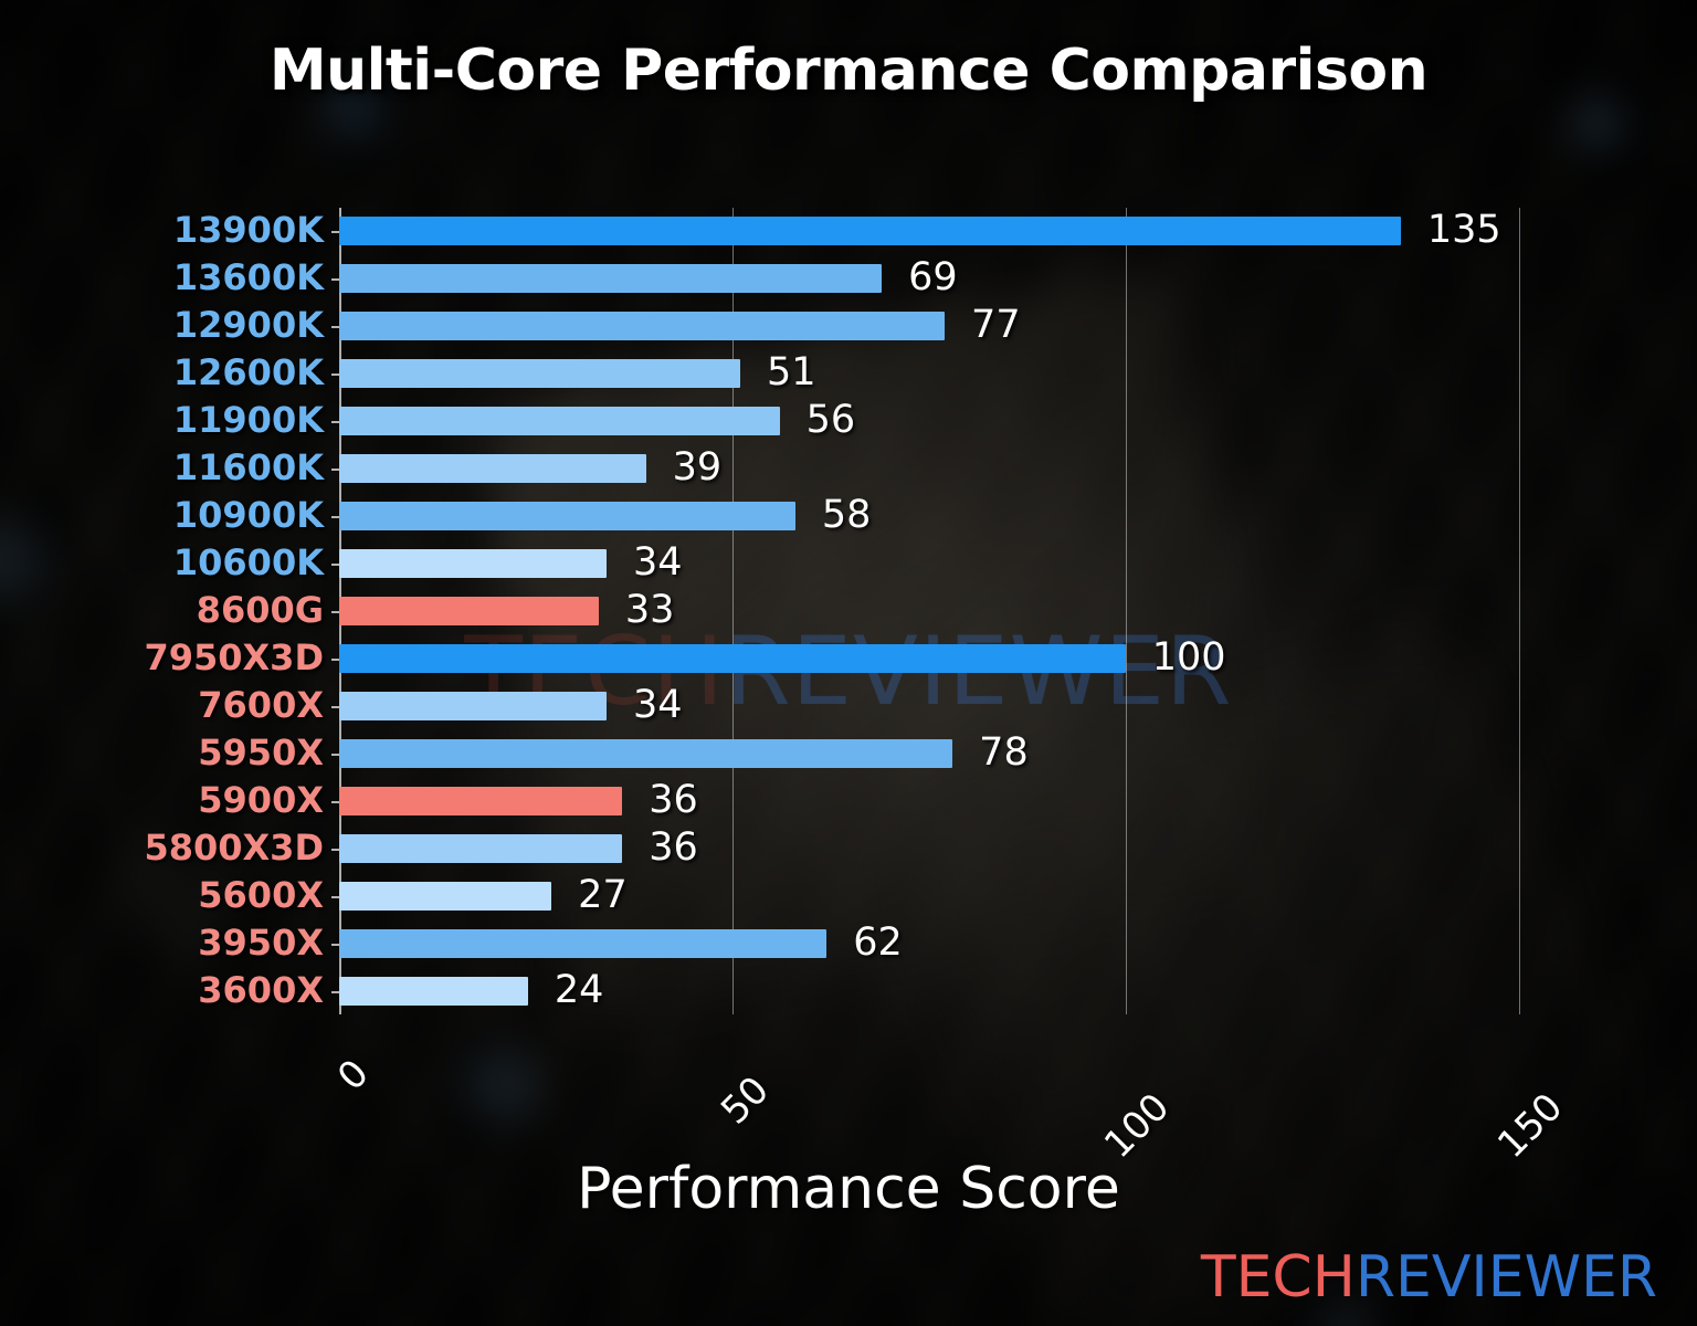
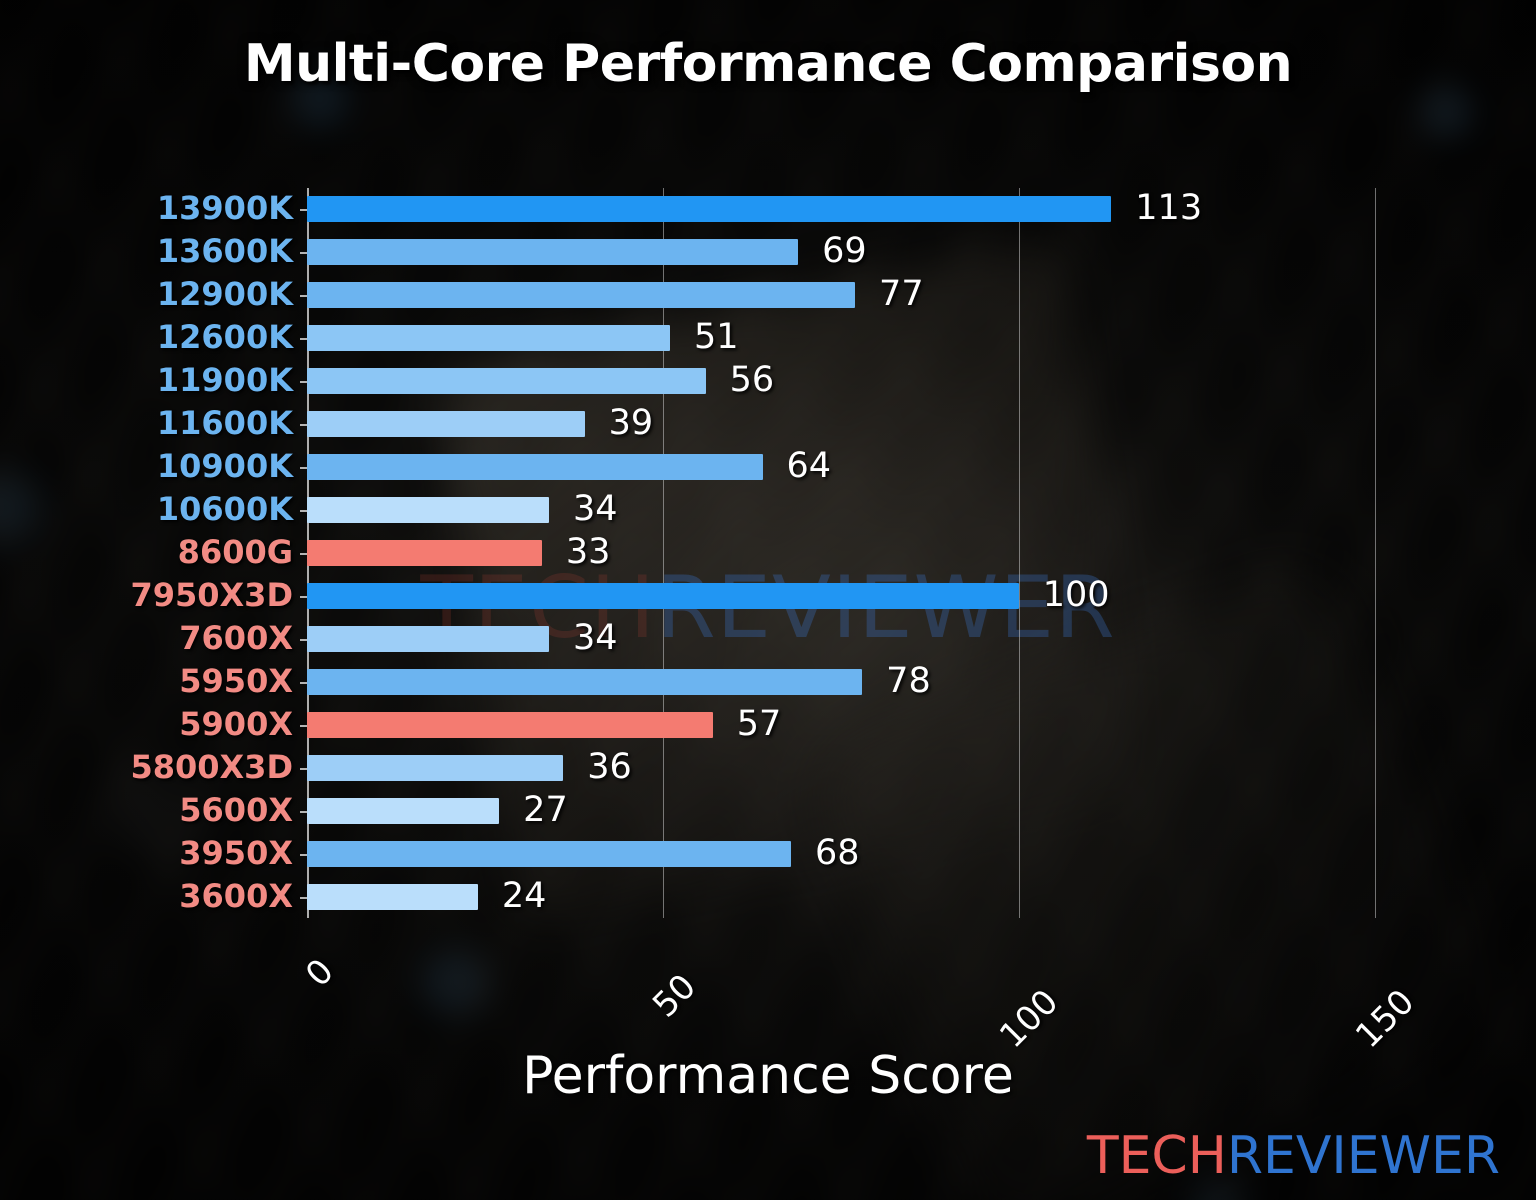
13900K: 135 -> 113
10900K: 58 -> 64
5900X: 36 -> 57
3950X: 62 -> 68
